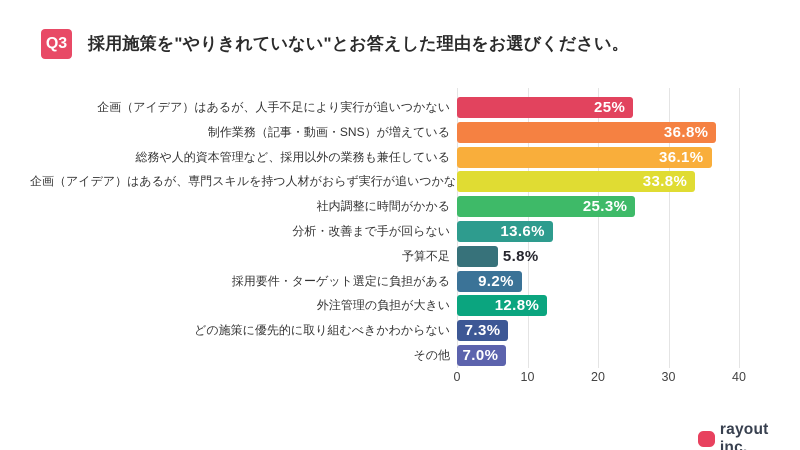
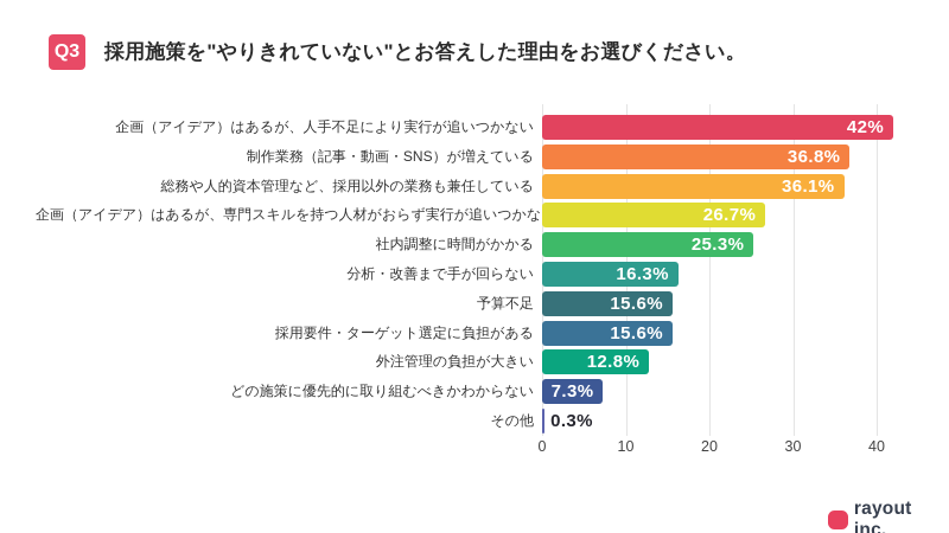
企画（アイデア）はあるが、人手不足により実行が追いつかない: 25% -> 42%
企画（アイデア）はあるが、専門スキルを持つ人材がおらず実行が追いつかない: 33.8% -> 26.7%
分析・改善まで手が回らない: 13.6% -> 16.3%
予算不足: 5.8% -> 15.6%
採用要件・ターゲット選定に負担がある: 9.2% -> 15.6%
その他: 7.0% -> 0.3%
